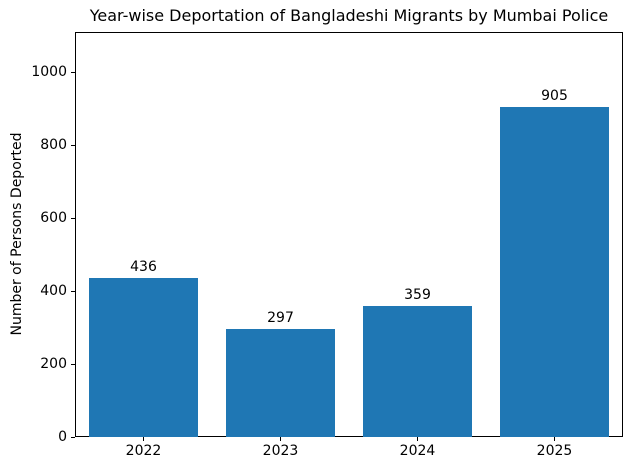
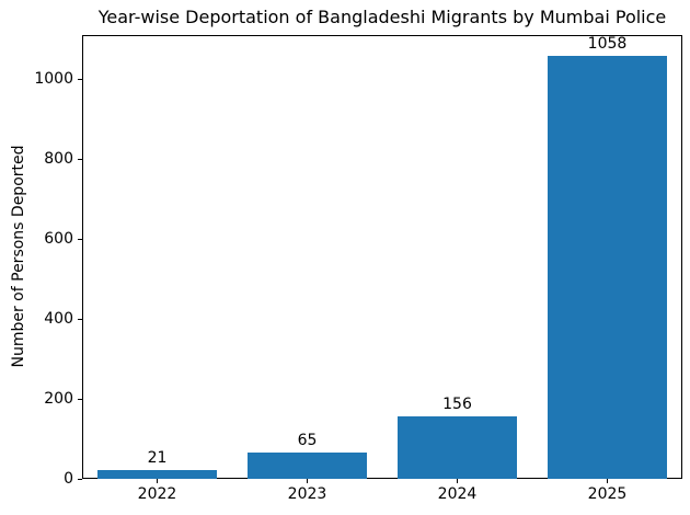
2022: 436 -> 21
2023: 297 -> 65
2024: 359 -> 156
2025: 905 -> 1058
